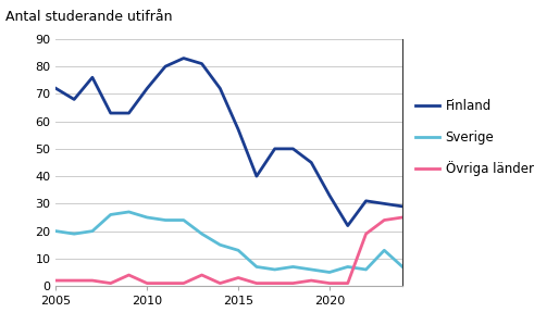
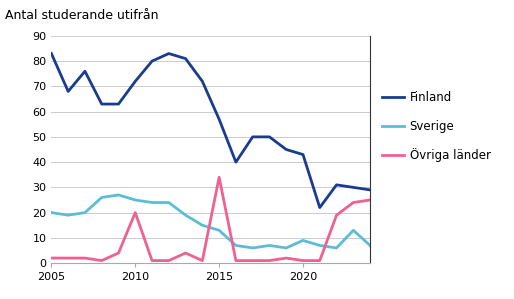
Finland/2005: 72 -> 83
Övriga länder/2010: 1 -> 20
Övriga länder/2015: 3 -> 34
Finland/2020: 33 -> 43
Sverige/2020: 5 -> 9
